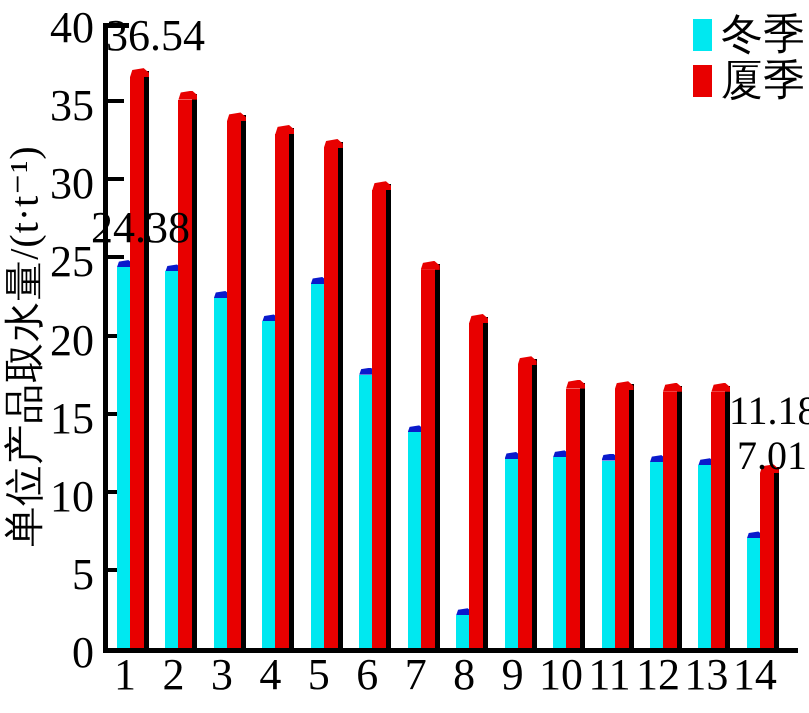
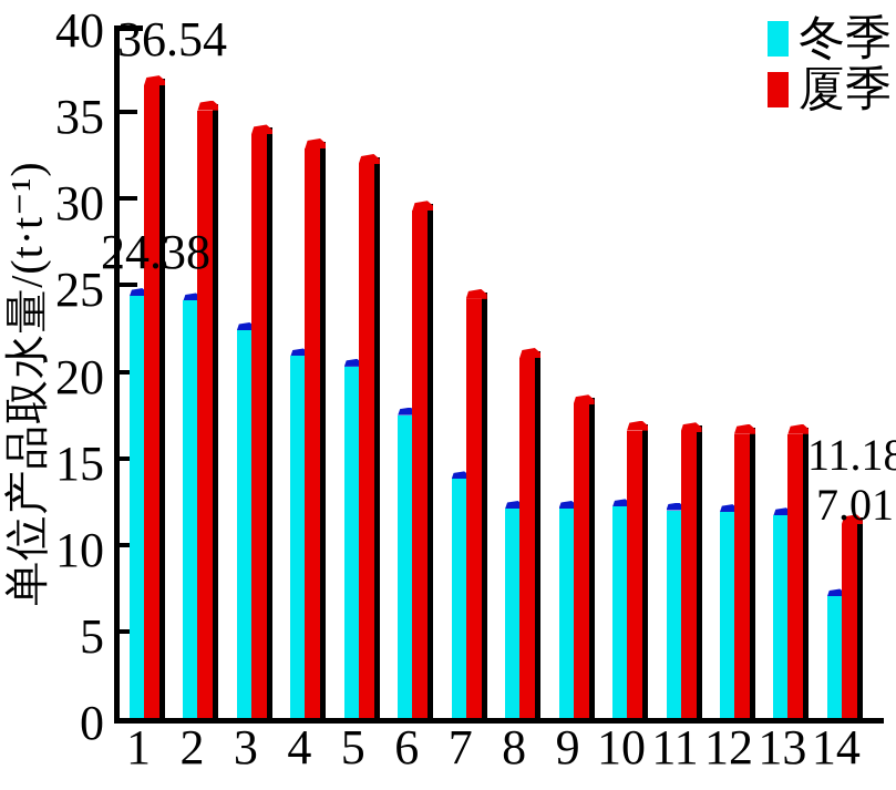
冬季/5: 23.3 -> 20.3
冬季/8: 2.1 -> 12.1
